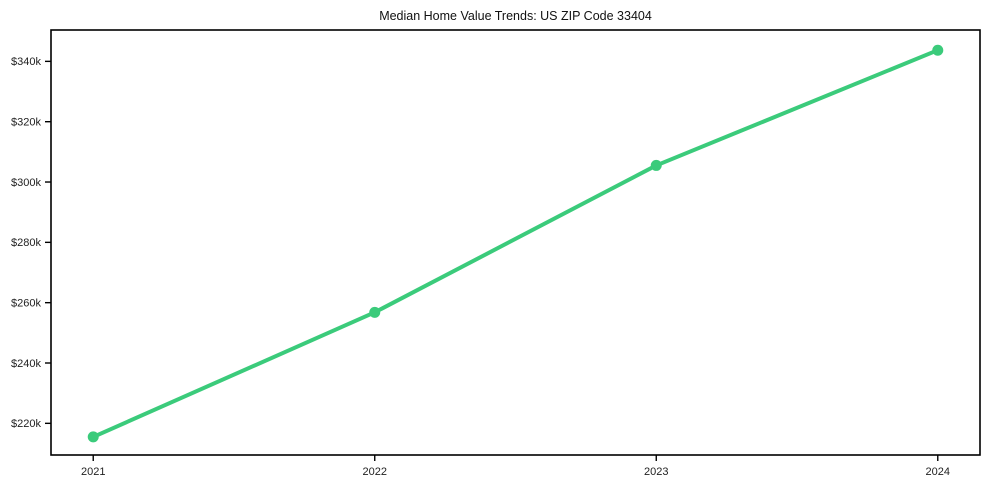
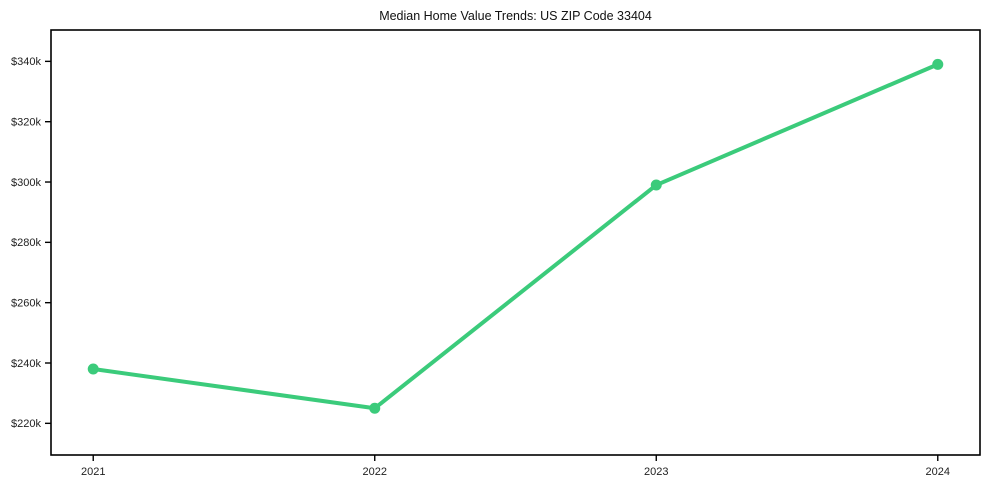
2021: $216k -> $238k
2022: $257k -> $225k
2023: $306k -> $299k
2024: $344k -> $339k
